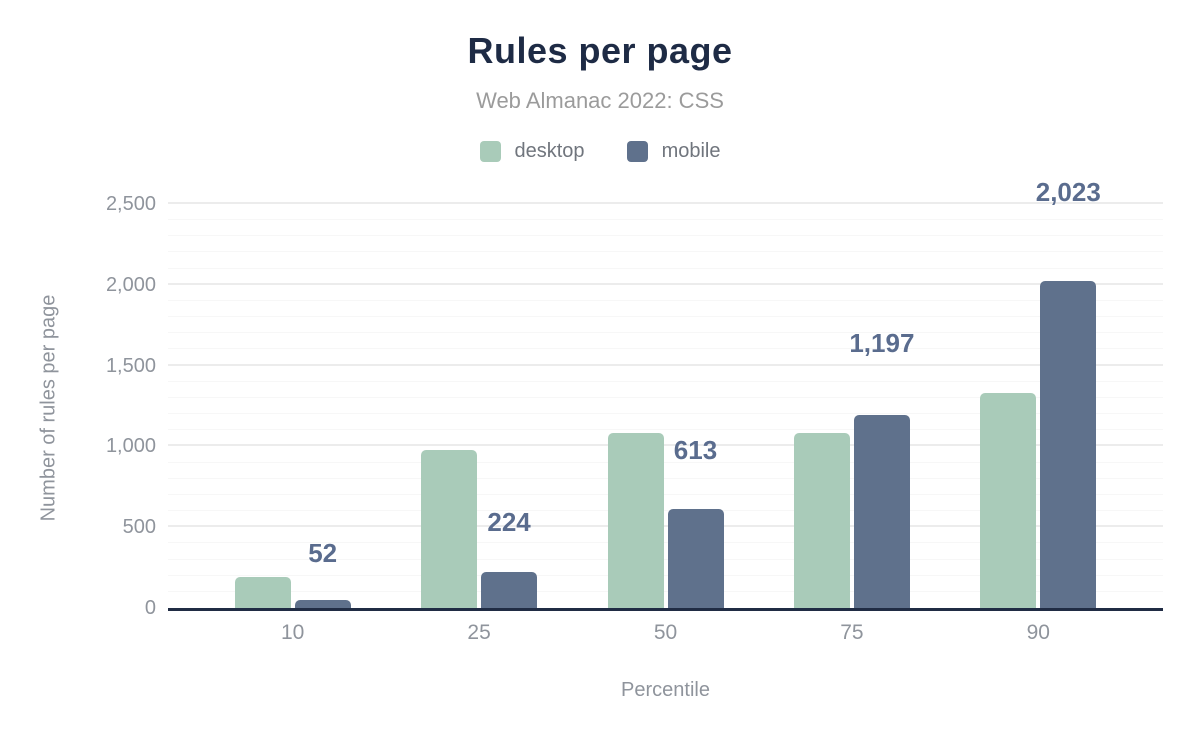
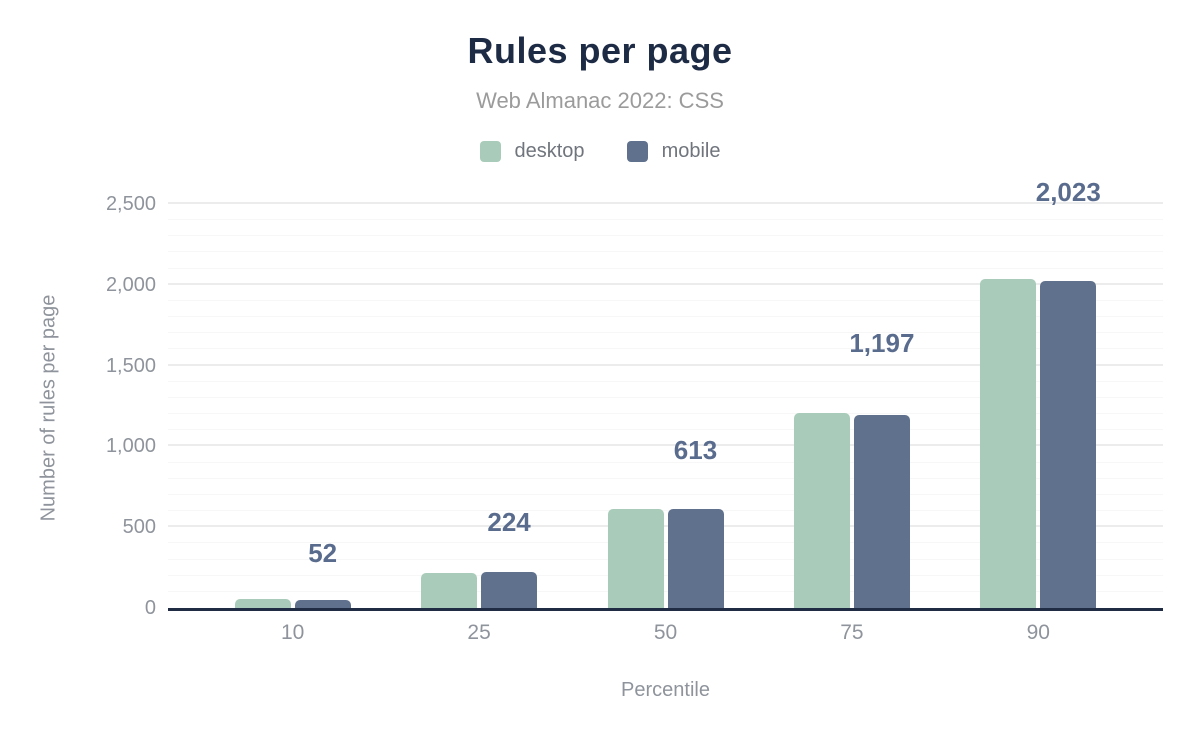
desktop/10: 190 -> 60
desktop/25: 980 -> 220
desktop/50: 1080 -> 610
desktop/75: 1080 -> 1200
desktop/90: 1330 -> 2040
